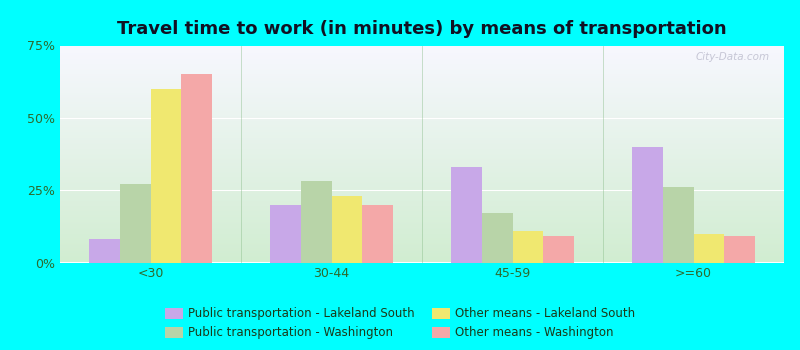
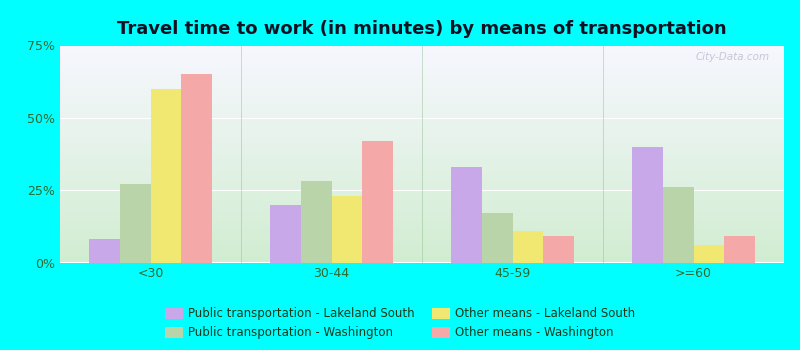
Other means - Washington/30-44: 20% -> 42%
Other means - Lakeland South/>=60: 10% -> 6%
